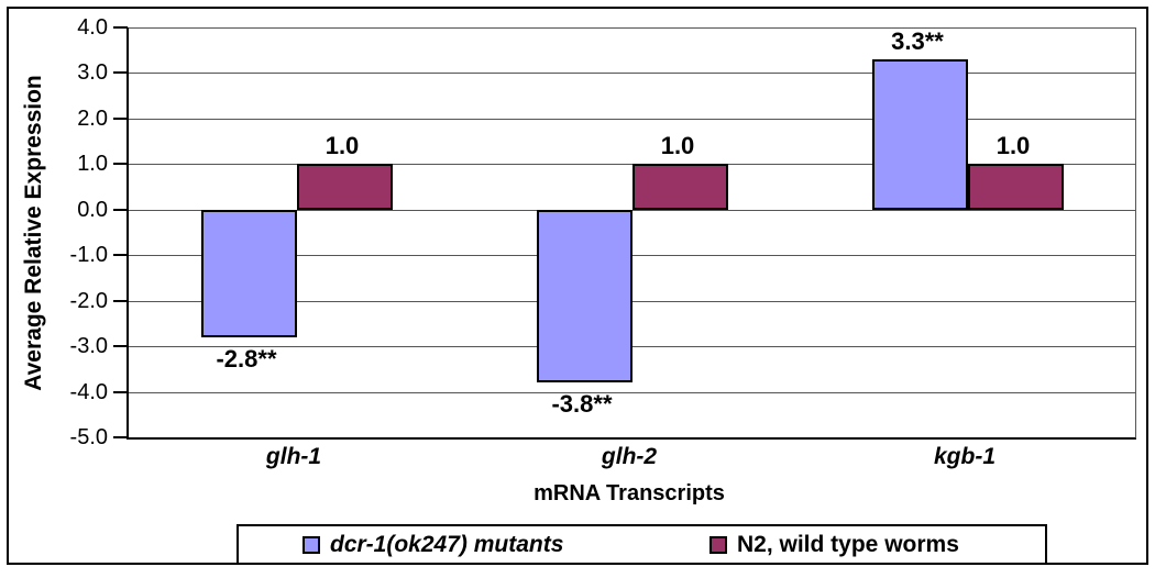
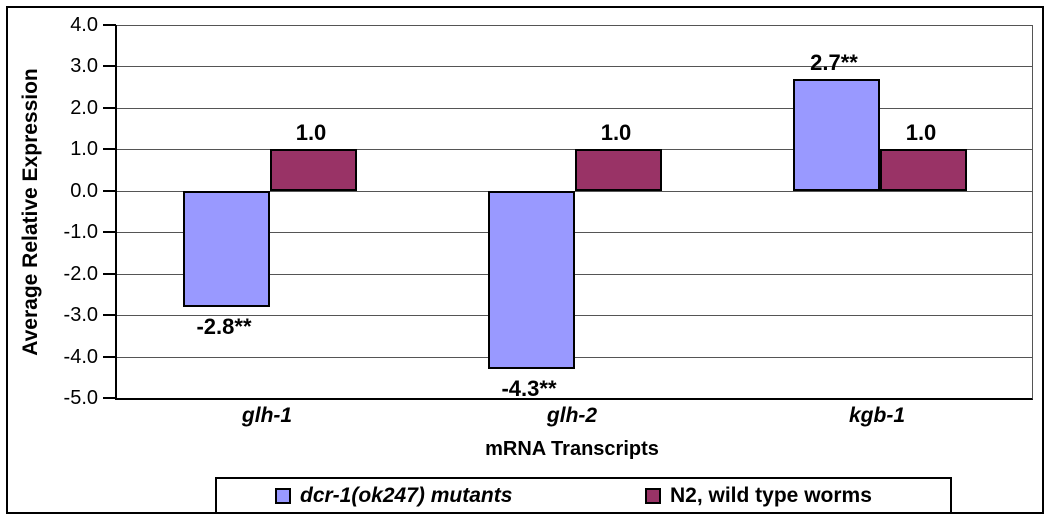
dcr-1(ok247) mutants/glh-2: -3.8 -> -4.3
dcr-1(ok247) mutants/kgb-1: 3.3 -> 2.7
